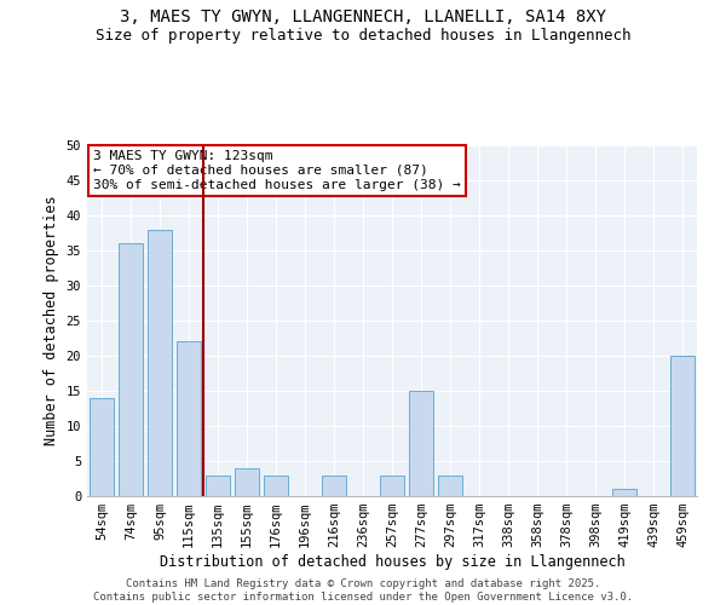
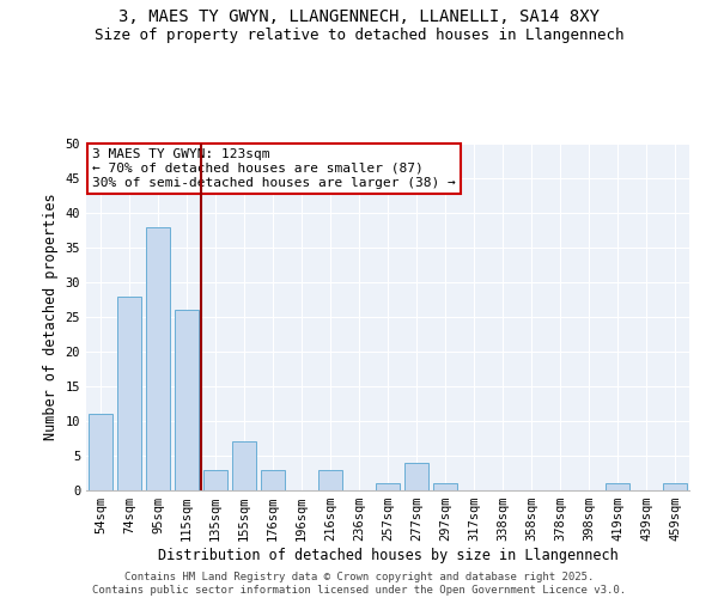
54sqm: 14 -> 11
74sqm: 36 -> 28
115sqm: 22 -> 26
155sqm: 4 -> 7
257sqm: 3 -> 1
277sqm: 15 -> 4
297sqm: 3 -> 1
459sqm: 20 -> 1
